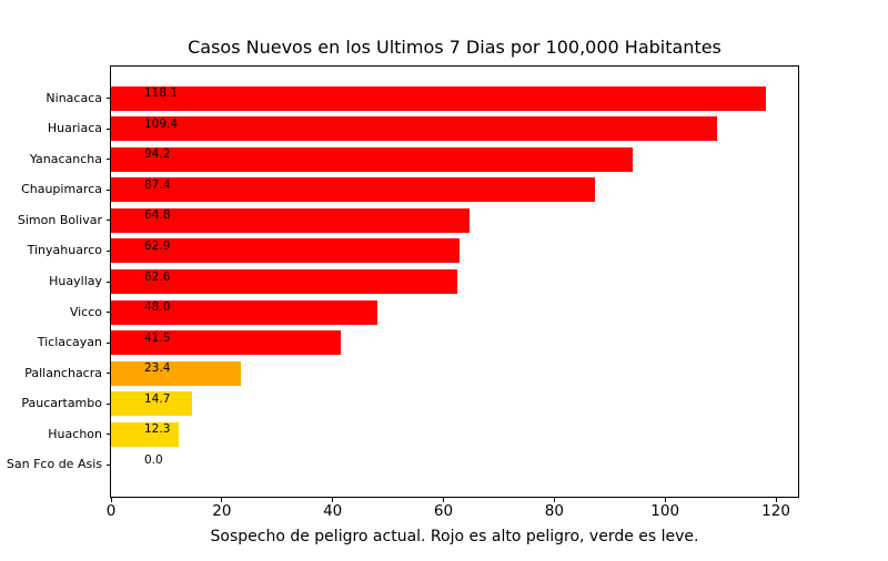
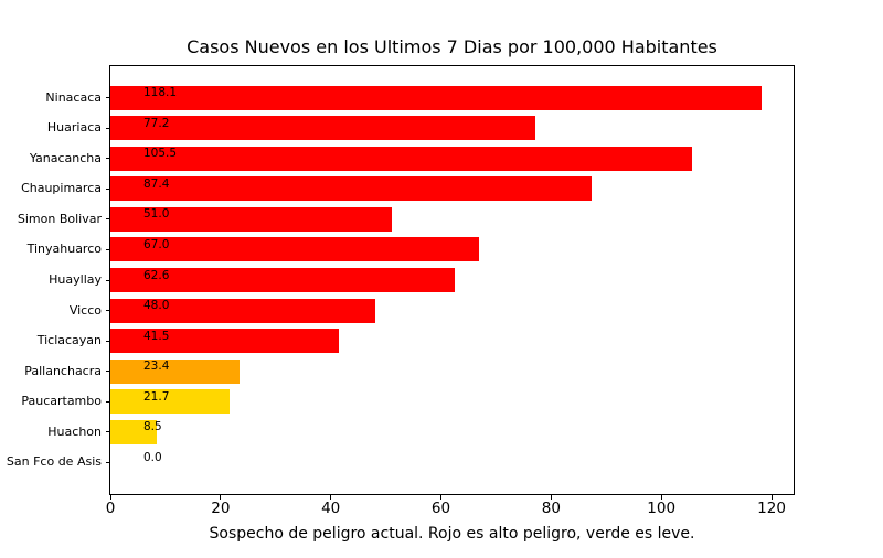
Huariaca: 109.4 -> 77.2
Yanacancha: 94.2 -> 105.5
Simon Bolivar: 64.8 -> 51.0
Tinyahuarco: 62.9 -> 67.0
Paucartambo: 14.7 -> 21.7
Huachon: 12.3 -> 8.5
